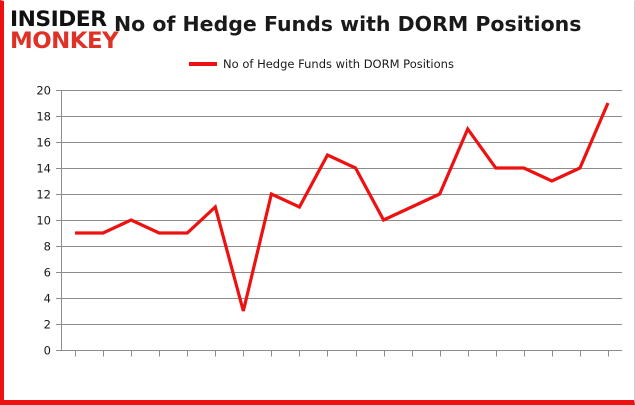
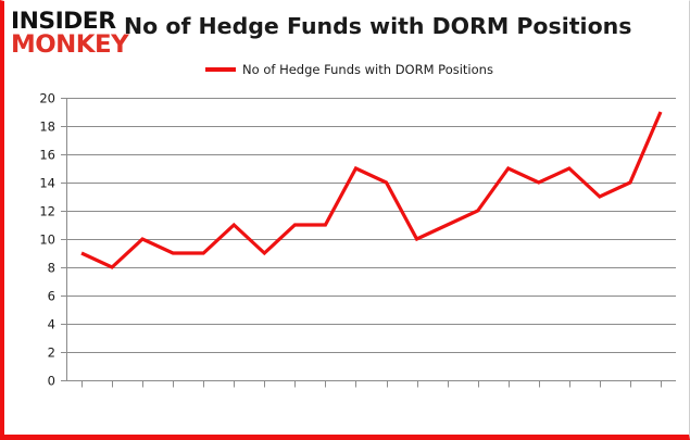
15Q4: 9 -> 8
17Q1: 3 -> 9
17Q2: 12 -> 11
19Q1: 17 -> 15
19Q3: 14 -> 15
